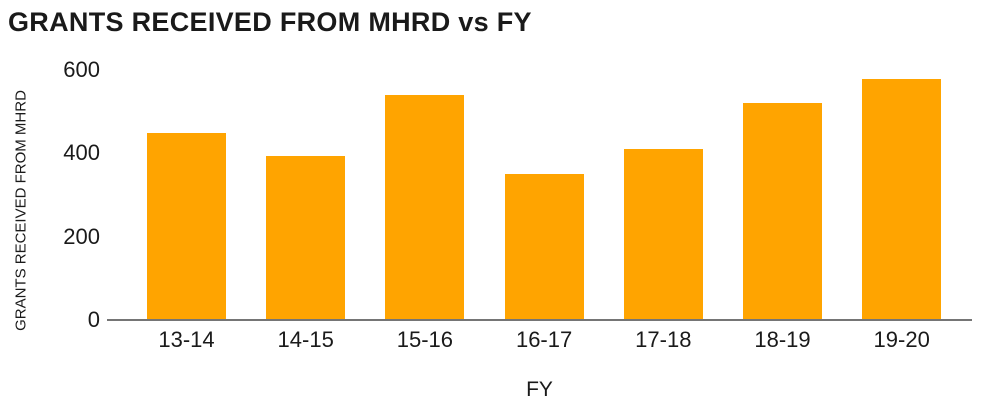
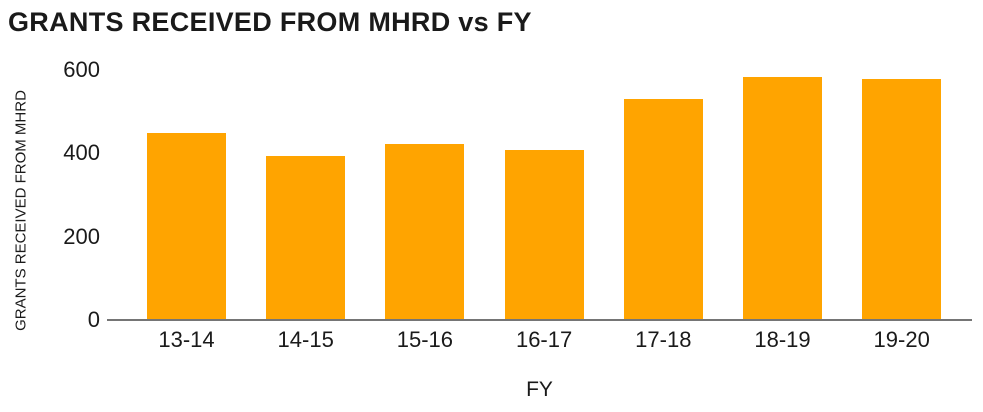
15-16: 540 -> 420
16-17: 350 -> 410
17-18: 410 -> 530
18-19: 520 -> 580
